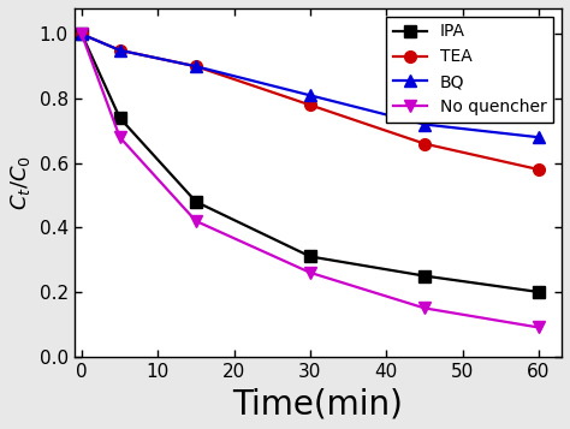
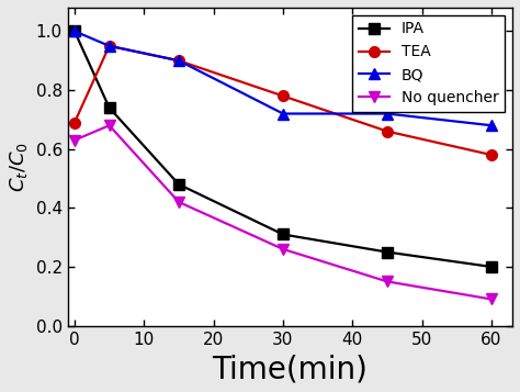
TEA/0: 1.00 -> 0.69
No quencher/0: 1.00 -> 0.63
BQ/30: 0.81 -> 0.72
